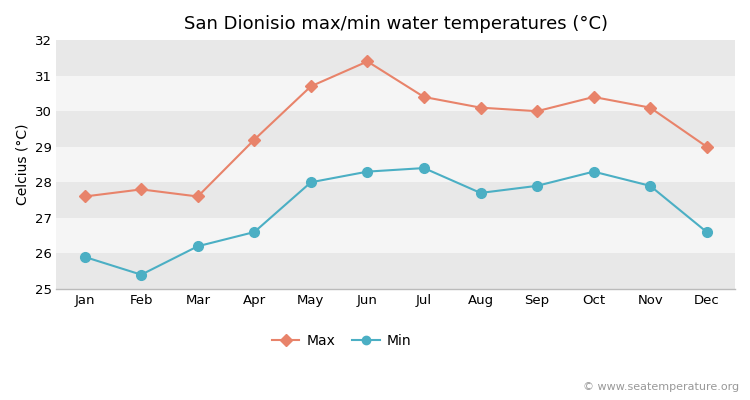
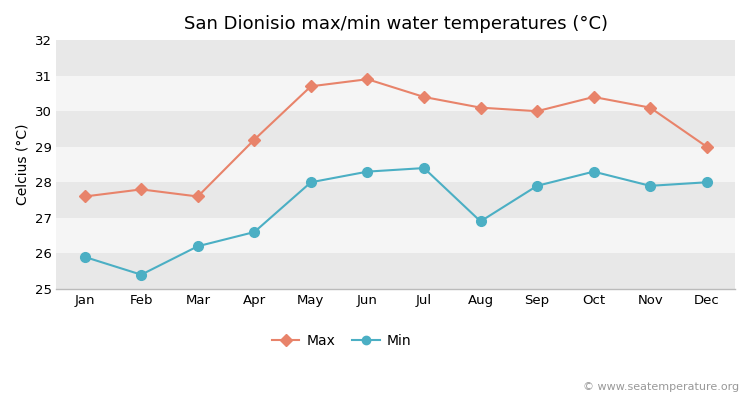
Max/Jun: 31.4 -> 30.9
Min/Aug: 27.7 -> 26.9
Min/Dec: 26.6 -> 28.0
